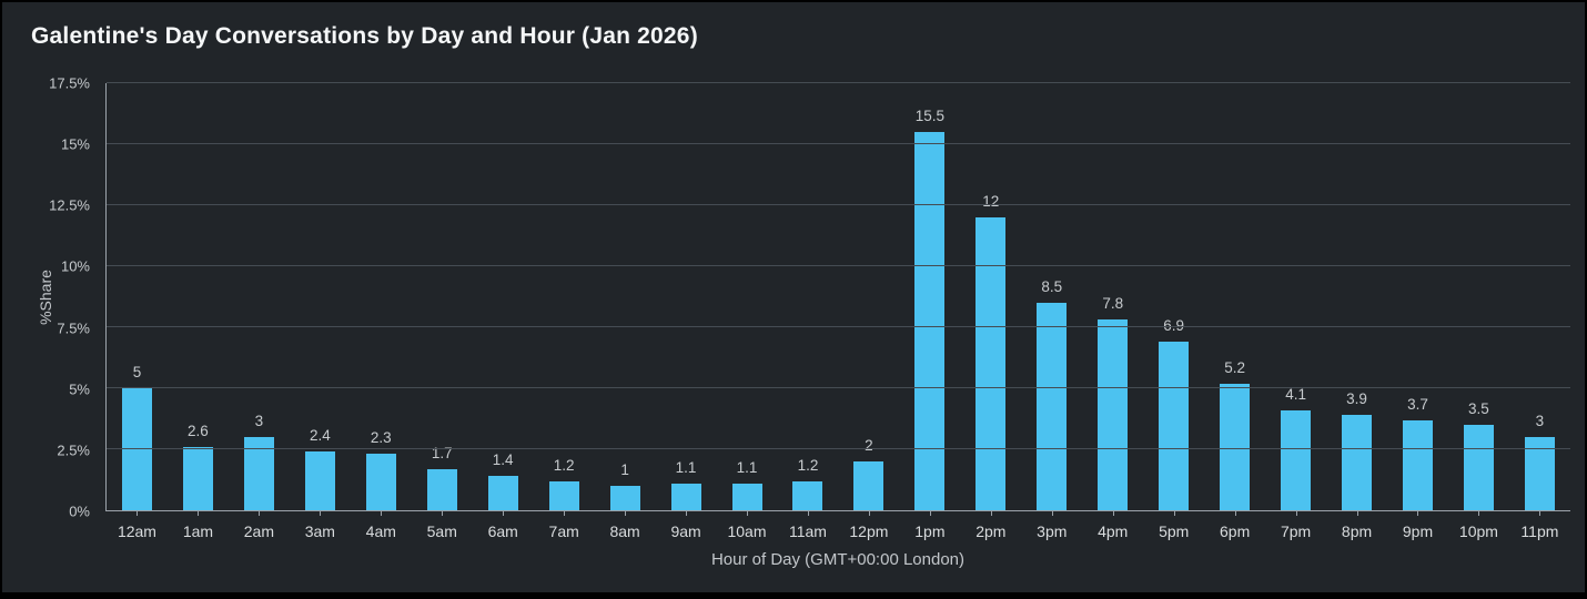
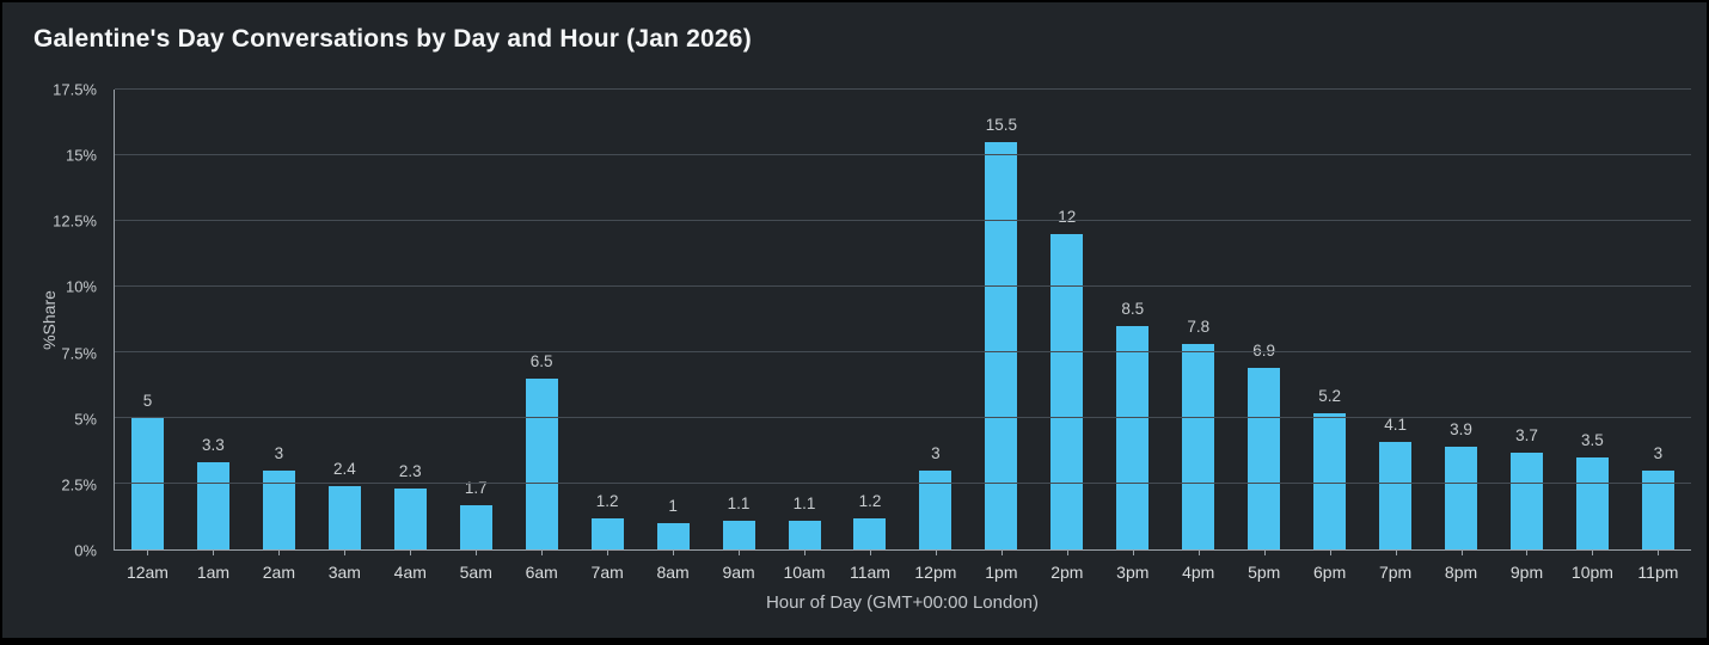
1am: 2.6 -> 3.3
6am: 1.4 -> 6.5
12pm: 2 -> 3
